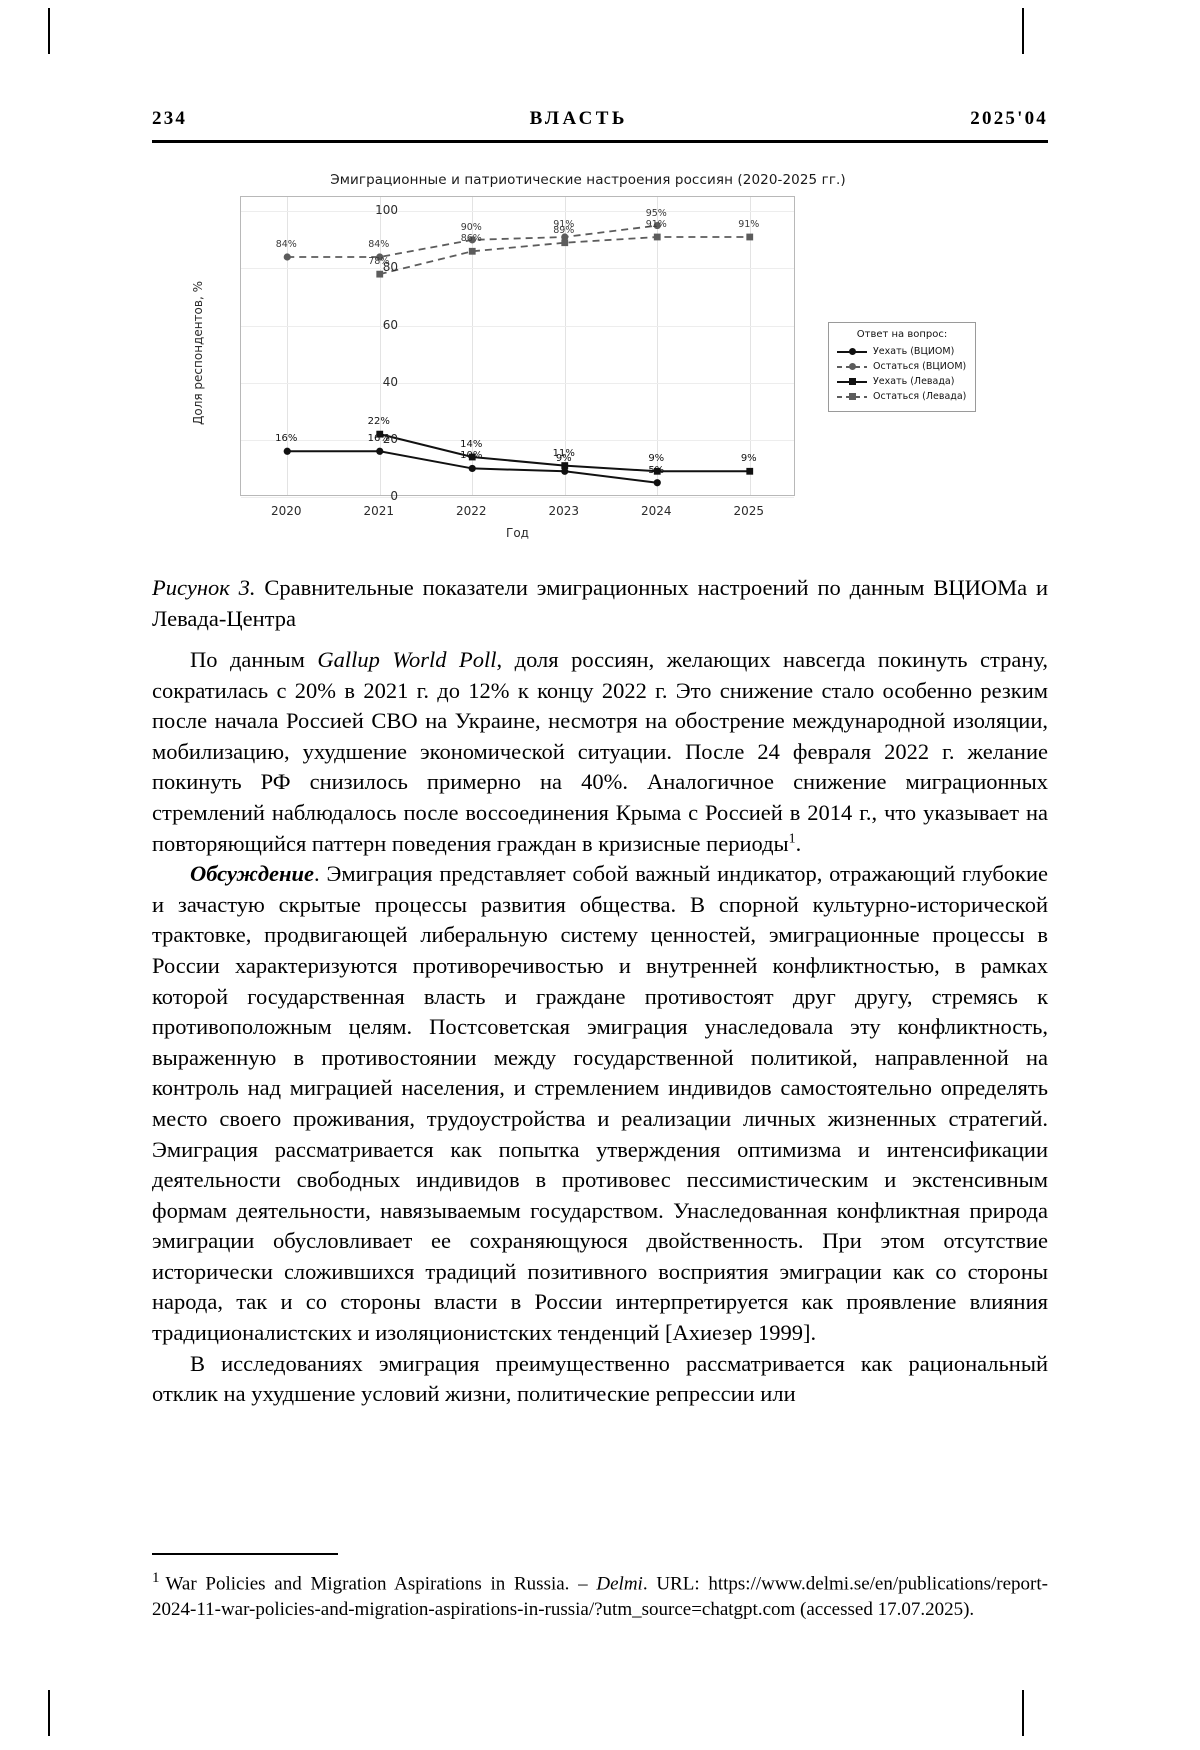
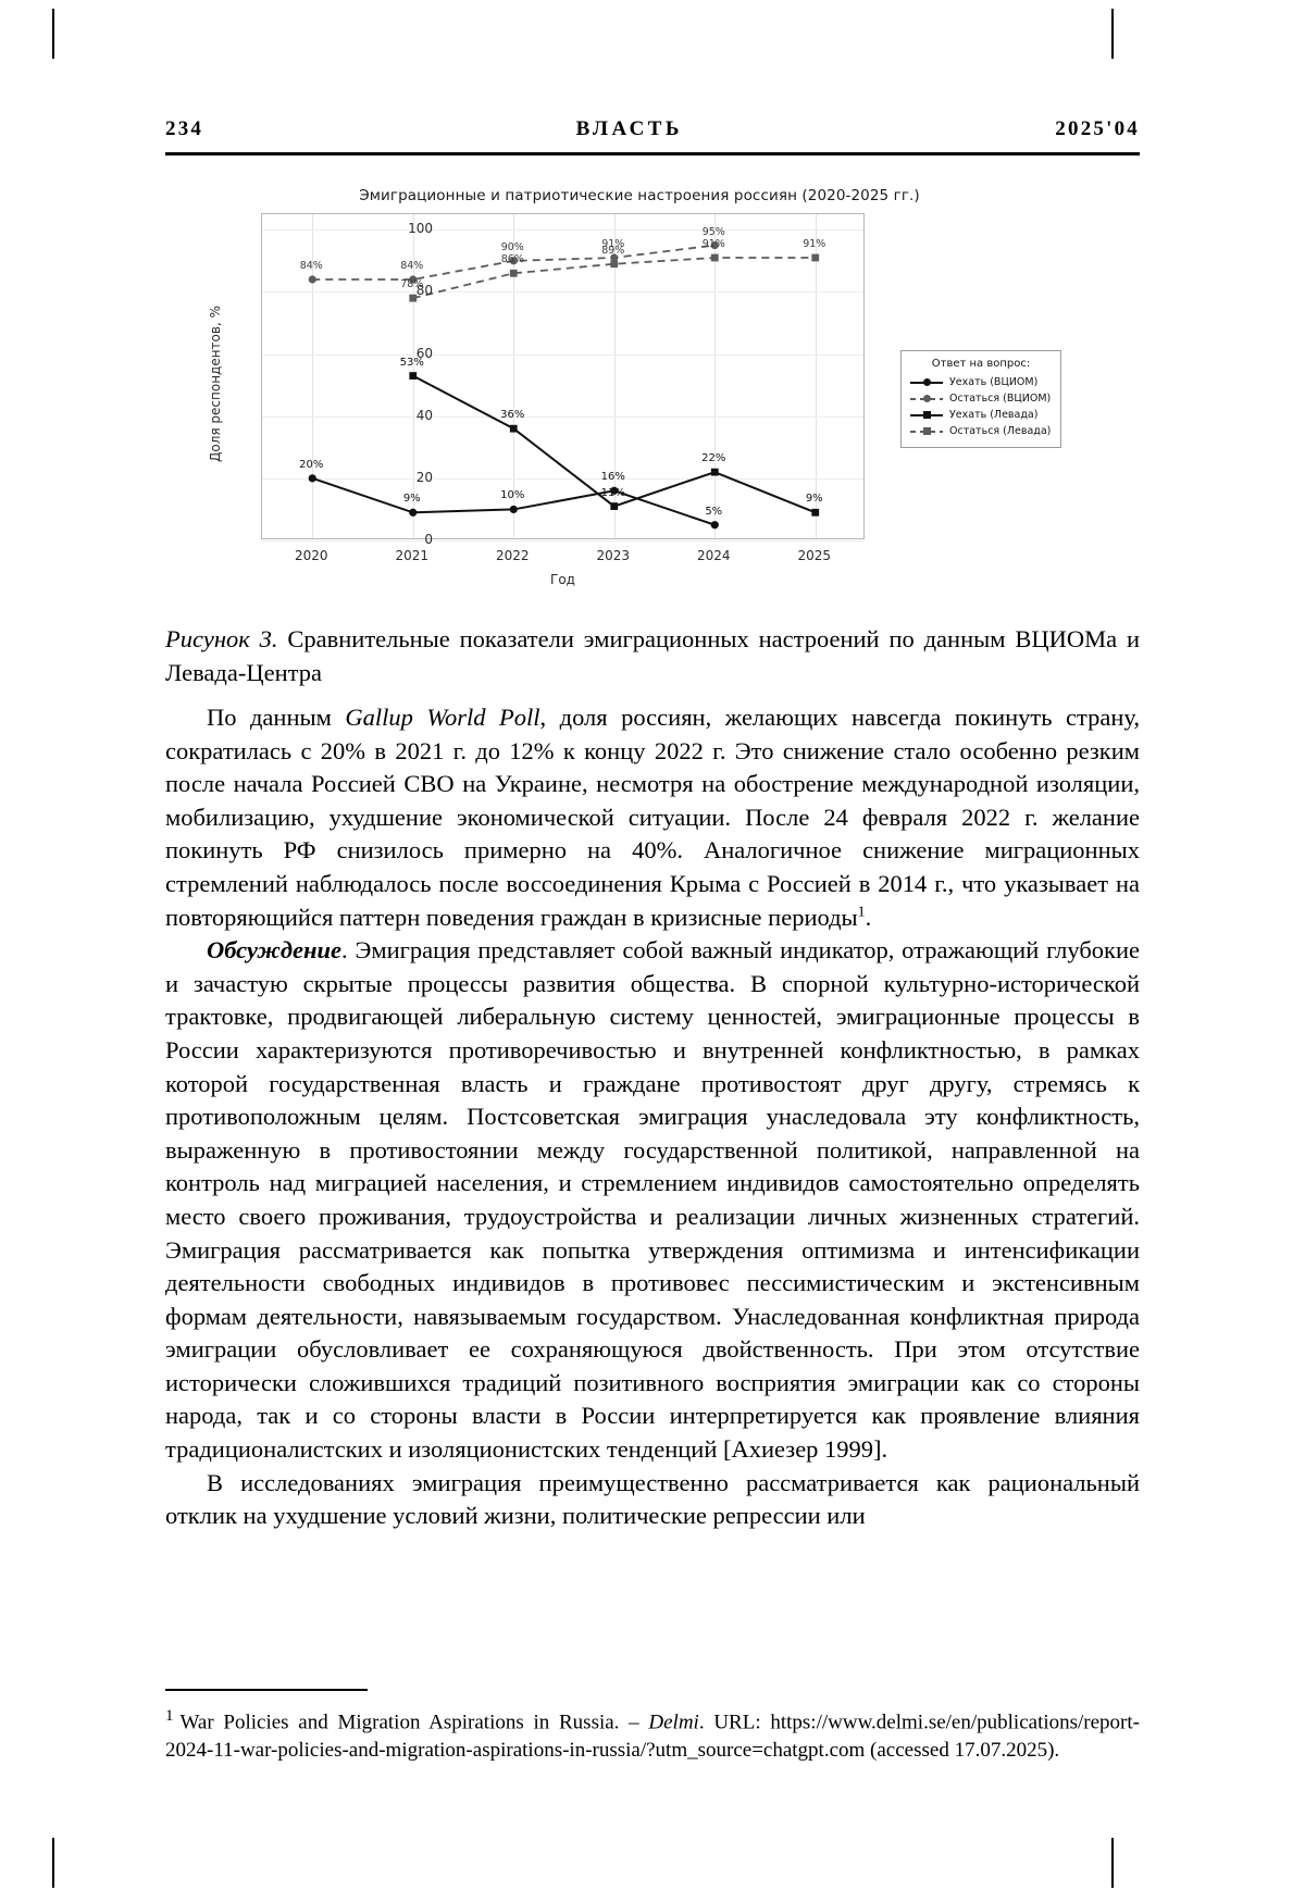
Уехать (ВЦИОМ)/2020: 16% -> 20%
Уехать (ВЦИОМ)/2021: 16% -> 9%
Уехать (Левада)/2021: 22% -> 53%
Уехать (Левада)/2022: 14% -> 36%
Уехать (ВЦИОМ)/2023: 9% -> 16%
Уехать (Левада)/2024: 9% -> 22%
